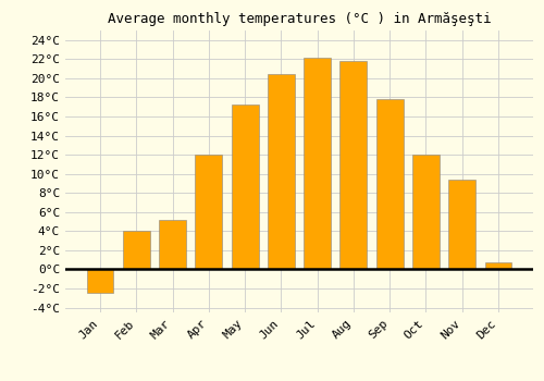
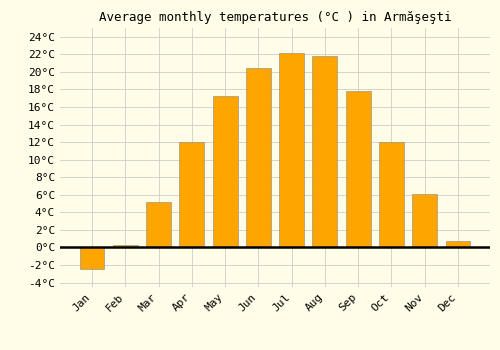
Feb: 4.0°C -> 0.3°C
Nov: 9.4°C -> 6.1°C
